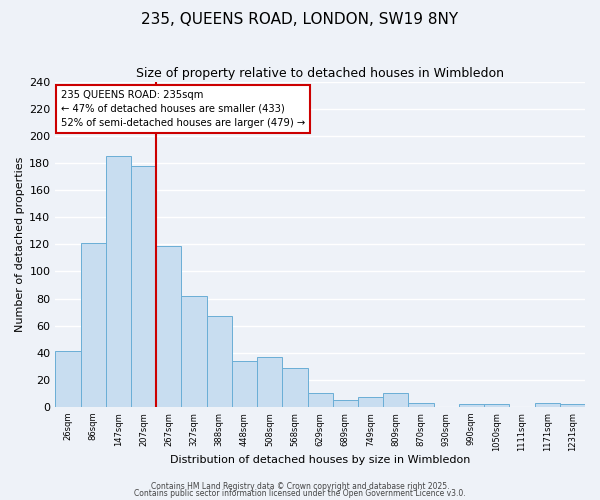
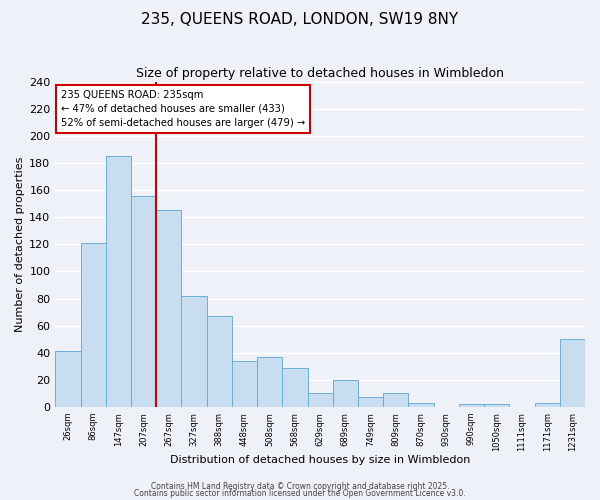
207sqm: 178 -> 156
267sqm: 119 -> 145
689sqm: 5 -> 20
1231sqm: 2 -> 50
